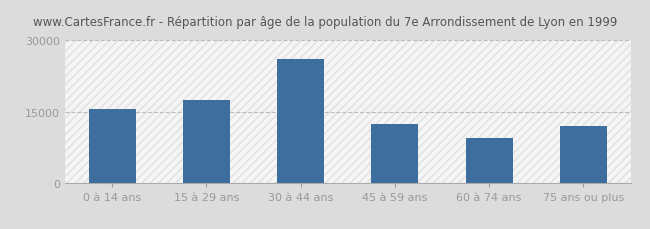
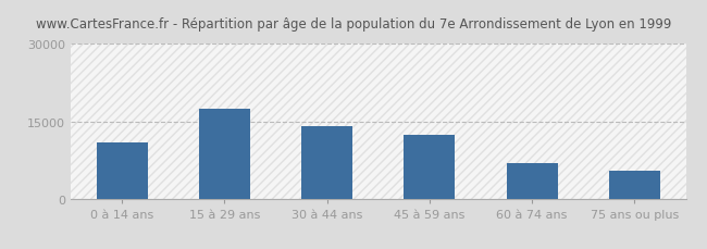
0 à 14 ans: 15500 -> 11000
30 à 44 ans: 26000 -> 14000
60 à 74 ans: 9500 -> 7000
75 ans ou plus: 12000 -> 5500
